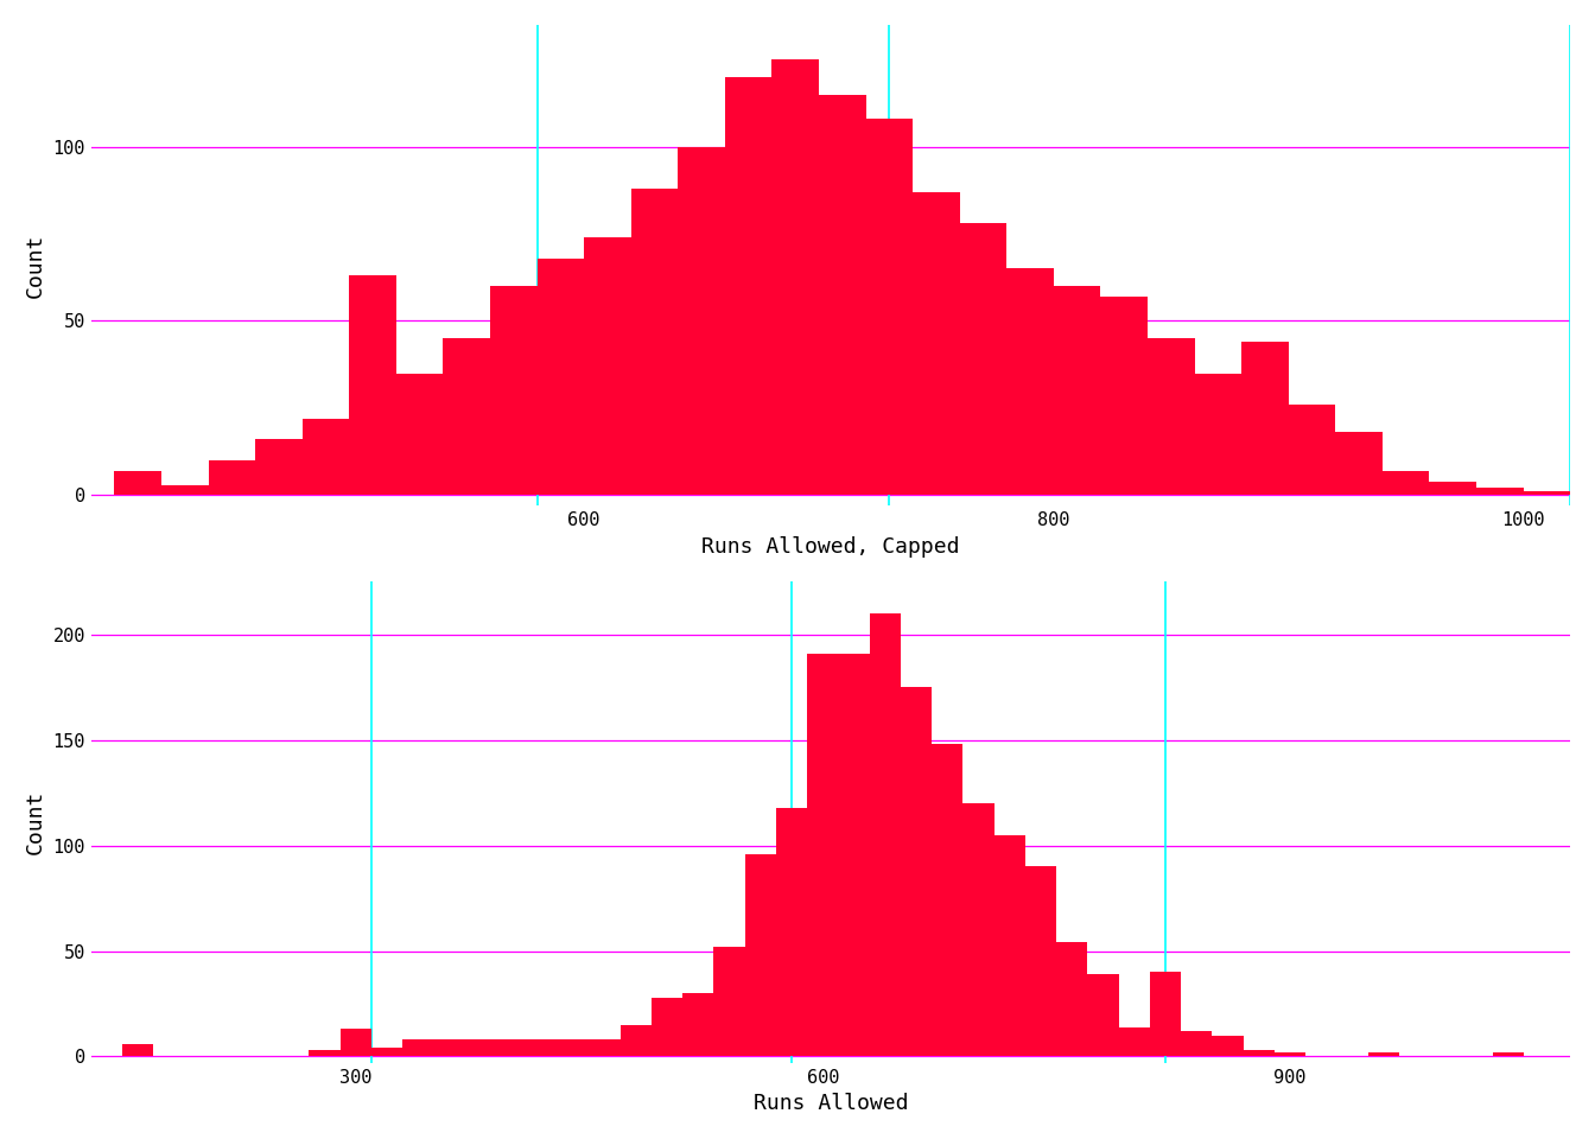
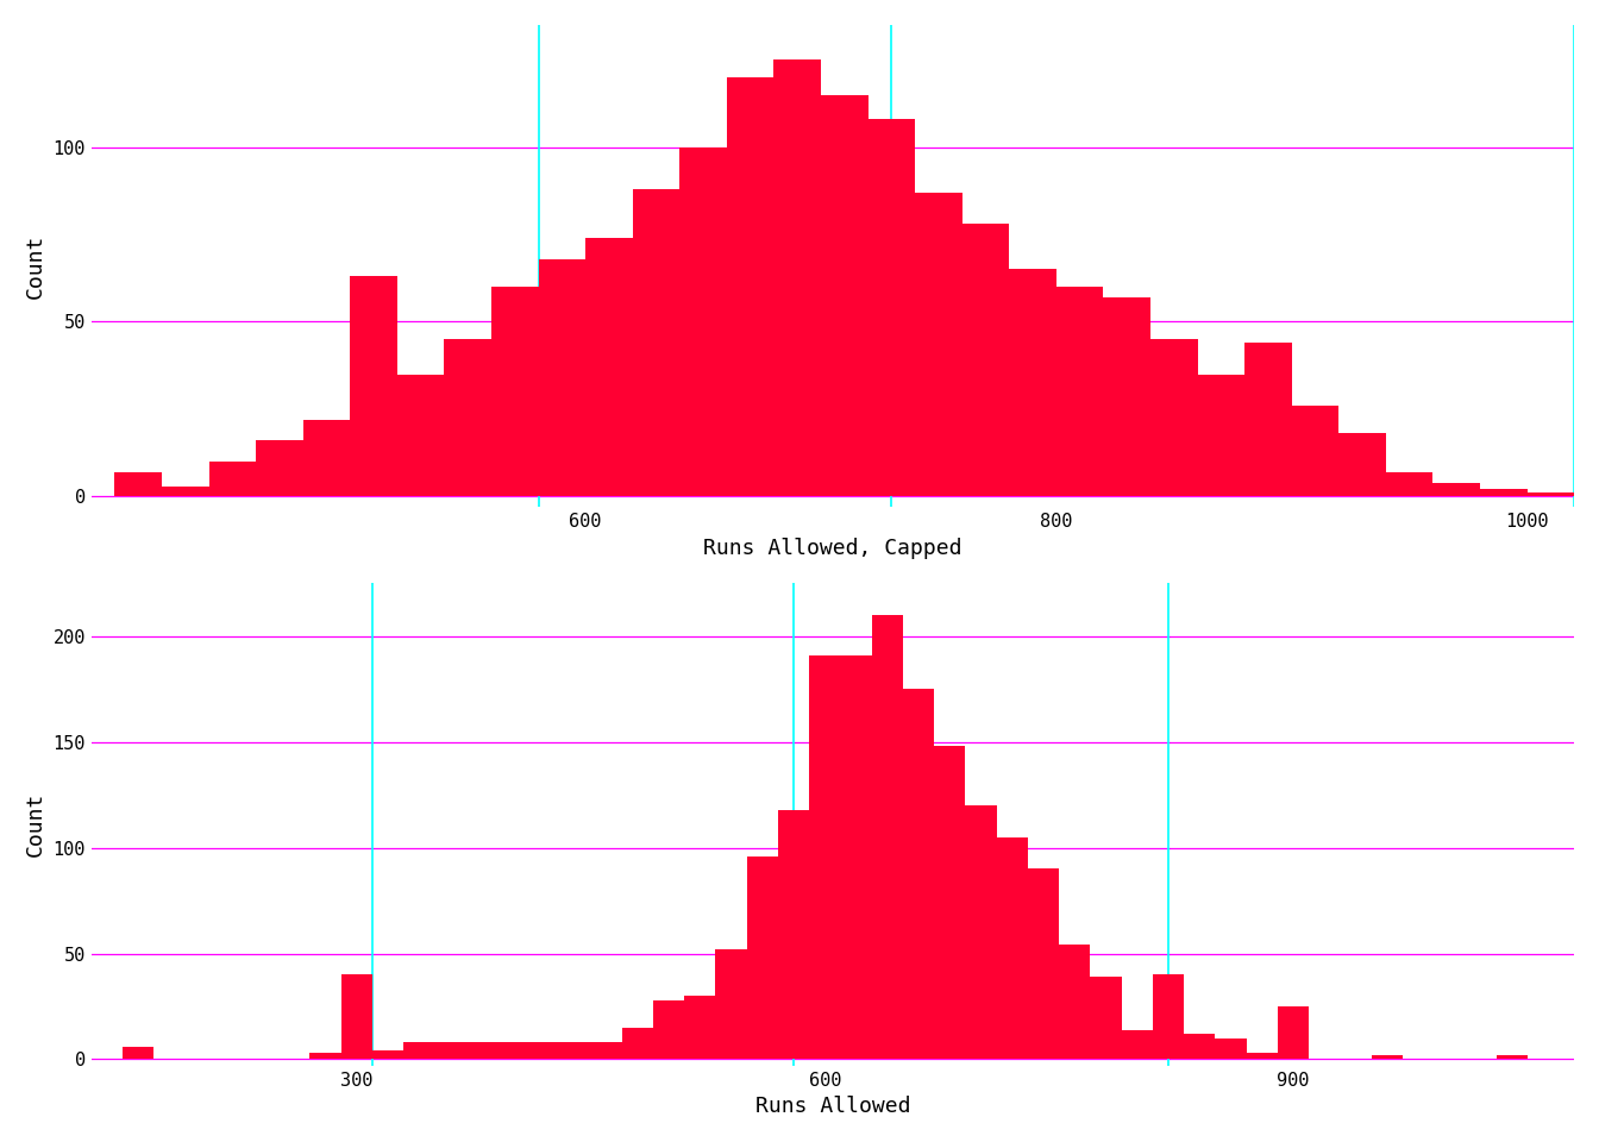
300: 13 -> 40
900: 2 -> 25
